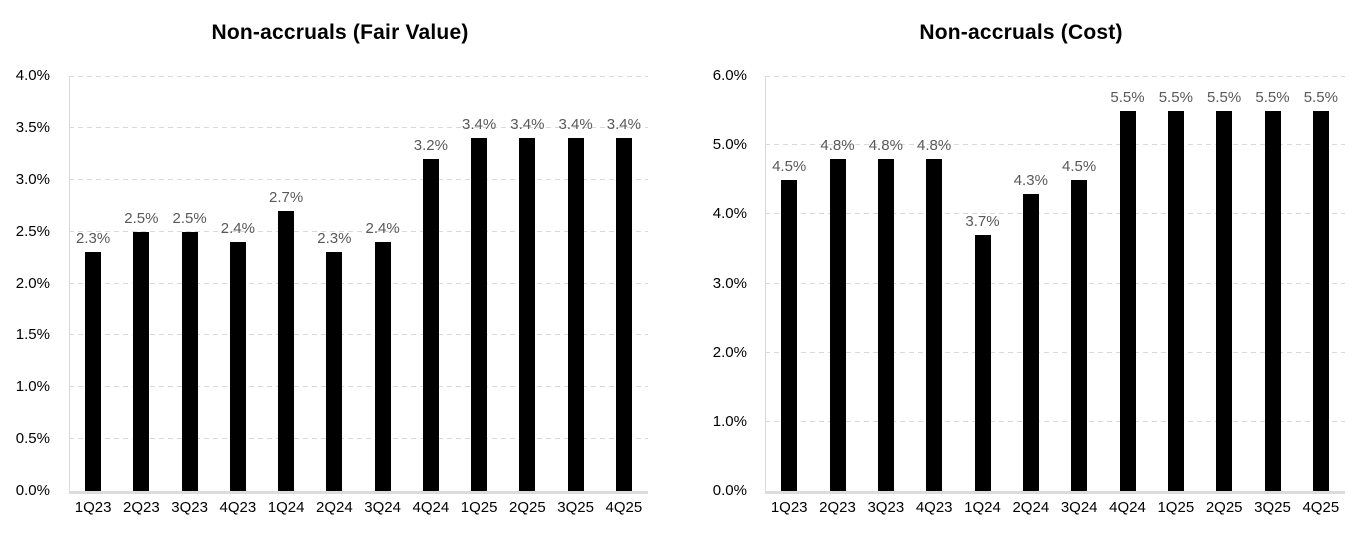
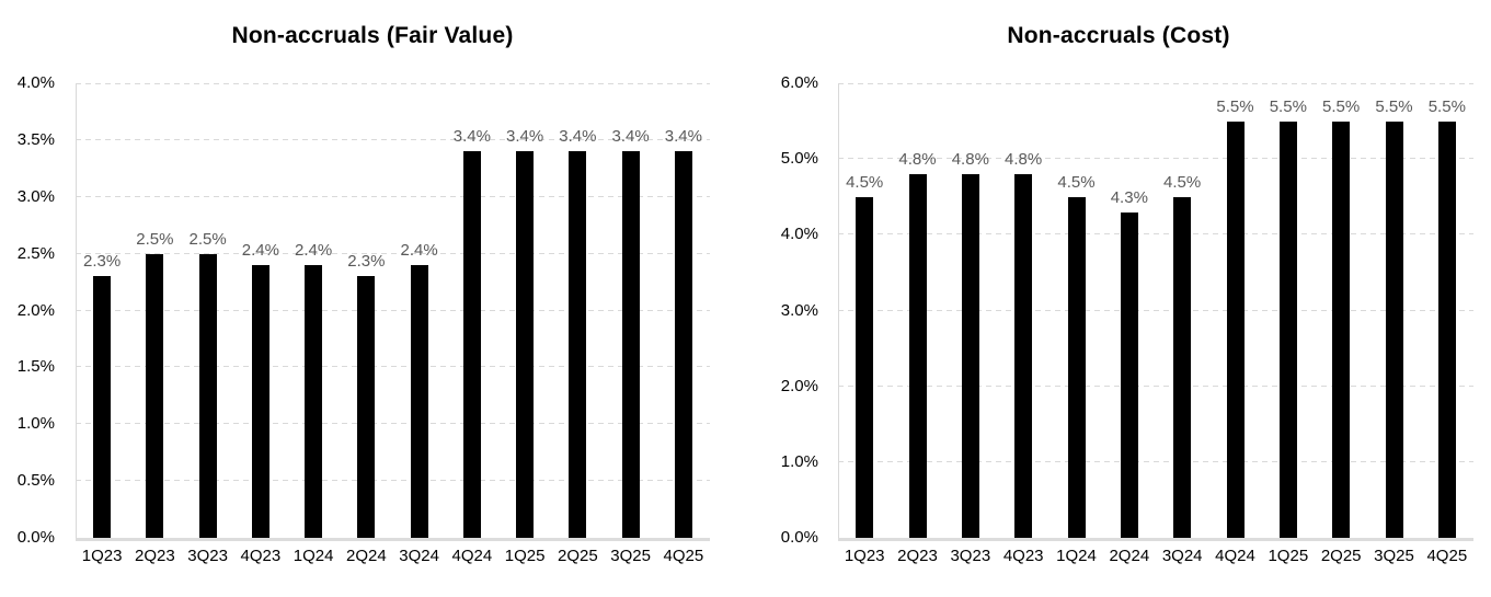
Non-accruals (Fair Value)/1Q24: 2.7% -> 2.4%
Non-accruals (Fair Value)/4Q24: 3.2% -> 3.4%
Non-accruals (Cost)/1Q24: 3.7% -> 4.5%
